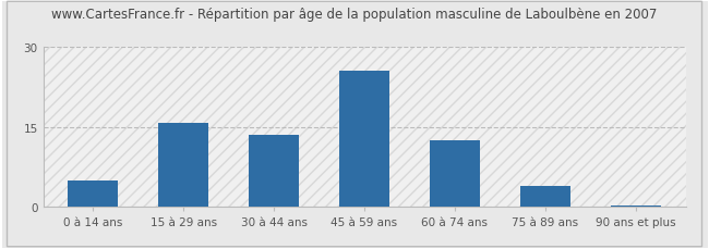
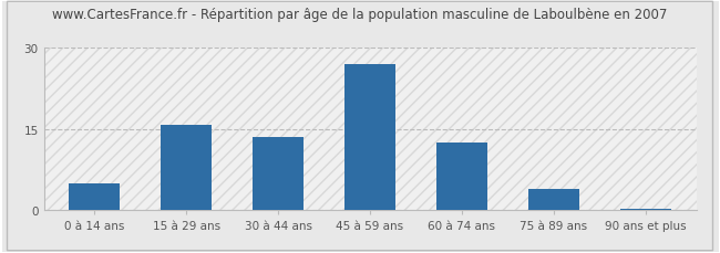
45 à 59 ans: 25.5 -> 27.0
